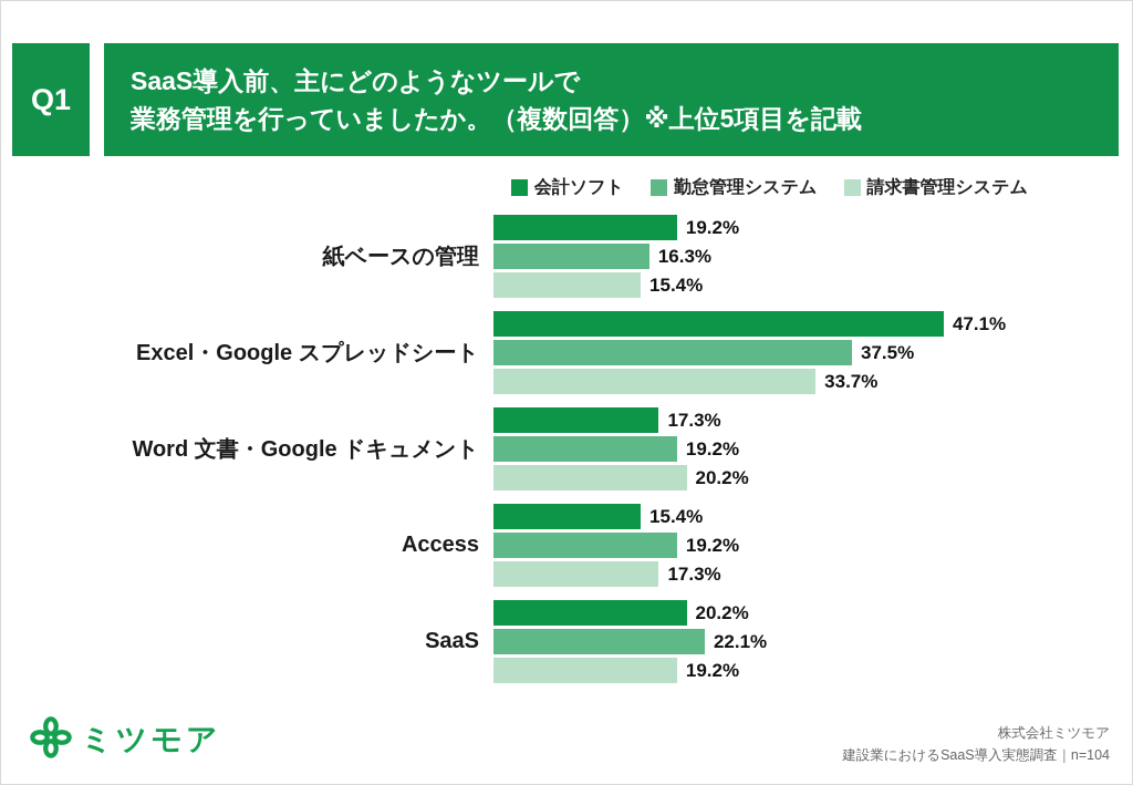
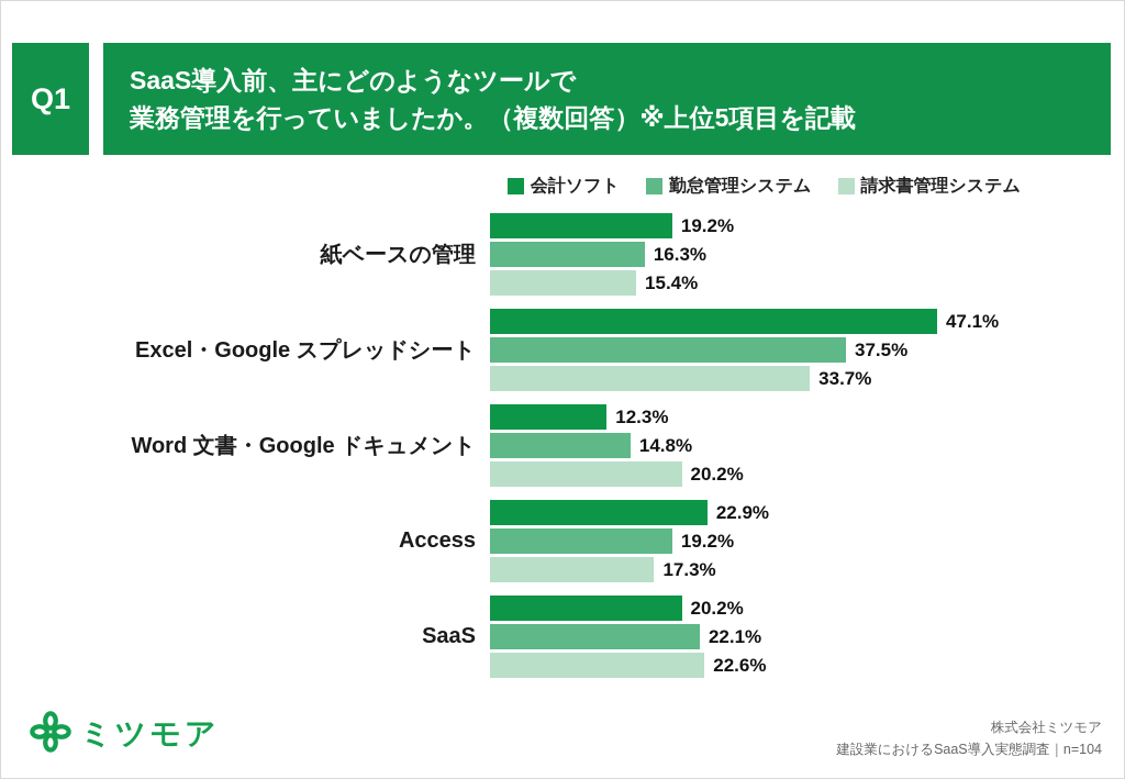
会計ソフト/Word 文書・Google ドキュメント: 17.3% -> 12.3%
勤怠管理システム/Word 文書・Google ドキュメント: 19.2% -> 14.8%
会計ソフト/Access: 15.4% -> 22.9%
請求書管理システム/SaaS: 19.2% -> 22.6%
